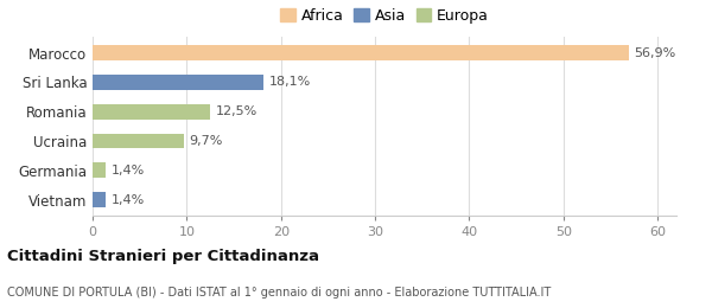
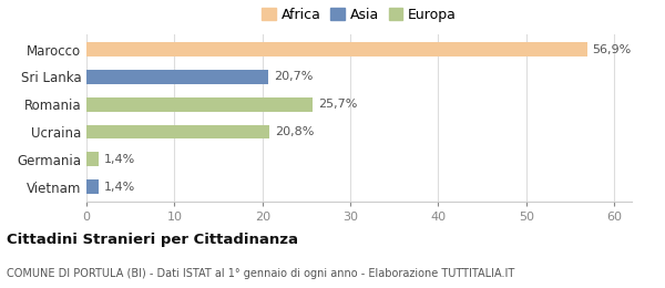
Sri Lanka: 18,1% -> 20,7%
Romania: 12,5% -> 25,7%
Ucraina: 9,7% -> 20,8%
